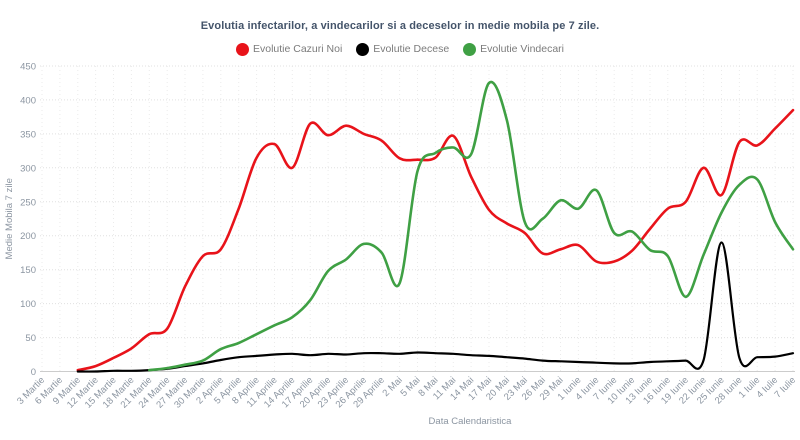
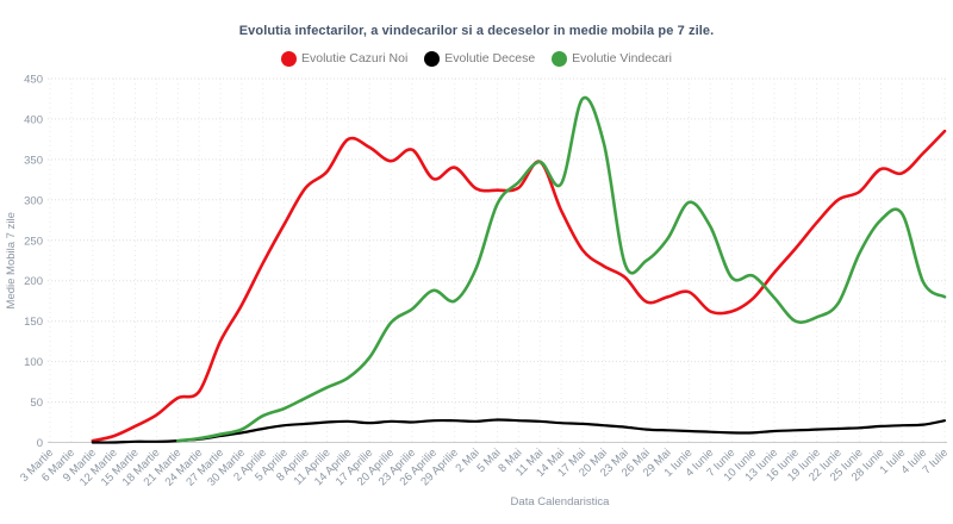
Evolutie Cazuri Noi/2 Aprilie: 180 -> 220
Evolutie Cazuri Noi/5 Aprilie: 240 -> 270
Evolutie Cazuri Noi/14 Aprilie: 300 -> 380
Evolutie Cazuri Noi/26 Aprilie: 350 -> 330
Evolutie Vindecari/2 Mai: 130 -> 220
Evolutie Vindecari/11 Mai: 330 -> 350
Evolutie Vindecari/1 Iunie: 240 -> 300
Evolutie Vindecari/16 Iunie: 170 -> 150
Evolutie Cazuri Noi/19 Iunie: 250 -> 270
Evolutie Vindecari/19 Iunie: 110 -> 160
Evolutie Cazuri Noi/25 Iunie: 260 -> 310
Evolutie Decese/25 Iunie: 190 -> 20
Evolutie Vindecari/4 Iulie: 220 -> 200
